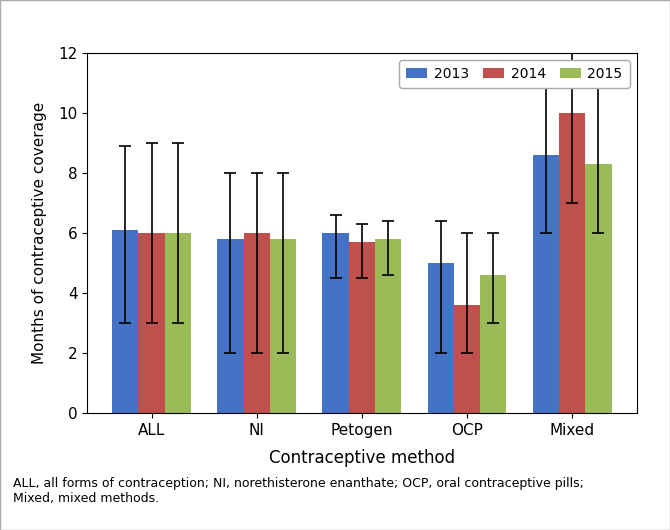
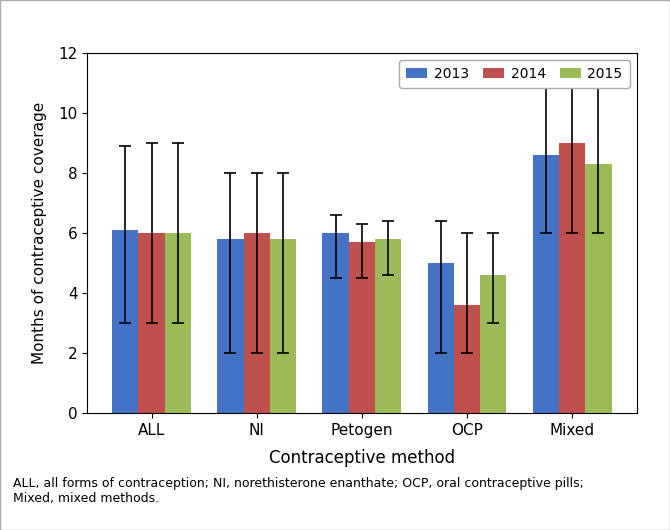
2014/Mixed: 10.0 -> 9.0
